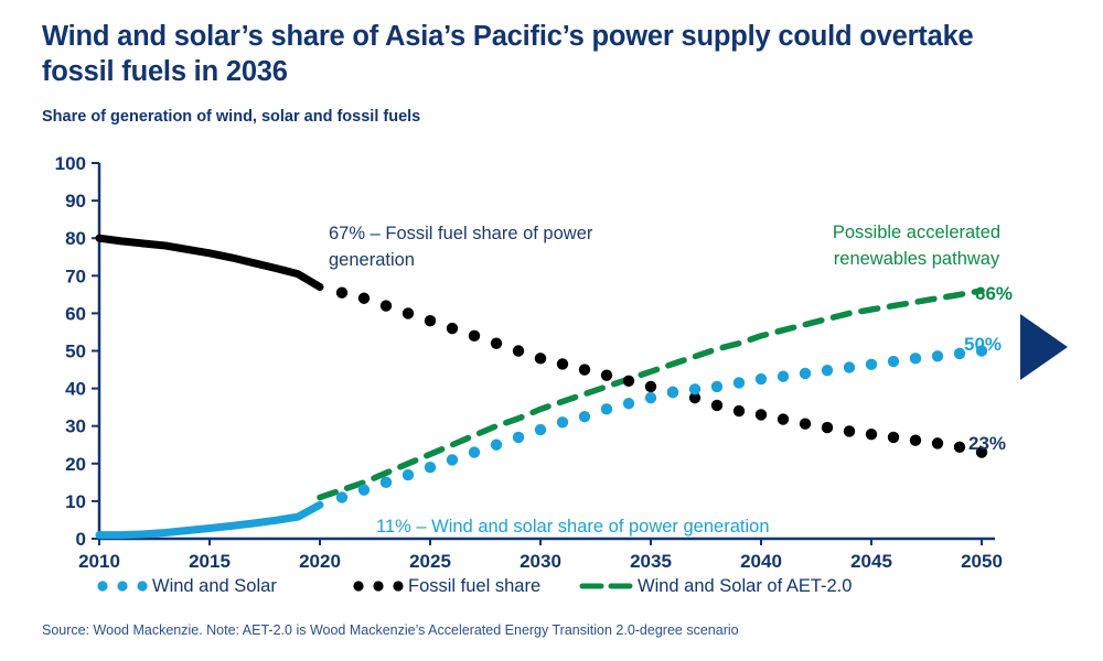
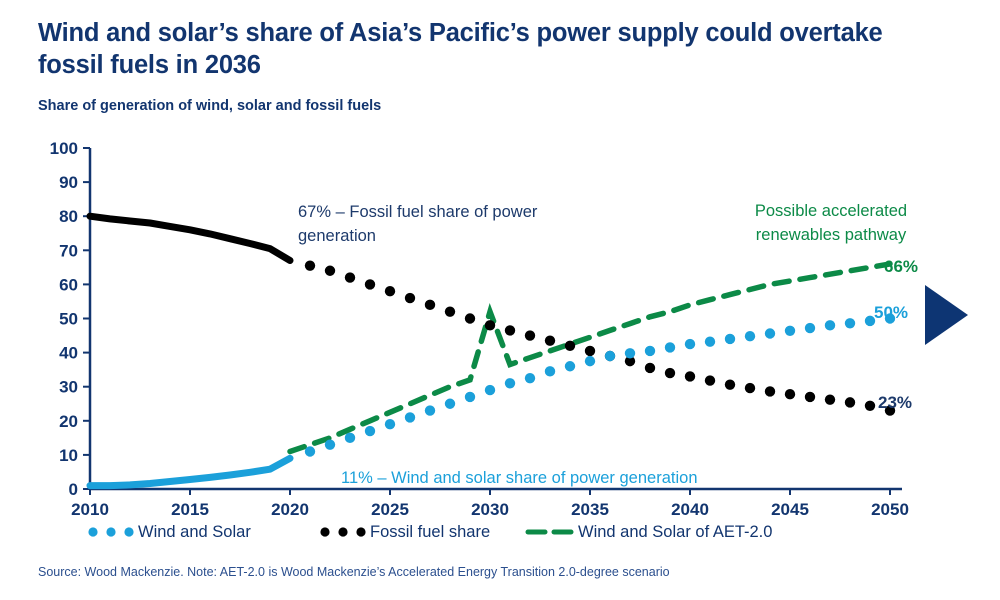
Wind and Solar of AET-2.0/2030: 34 -> 52
